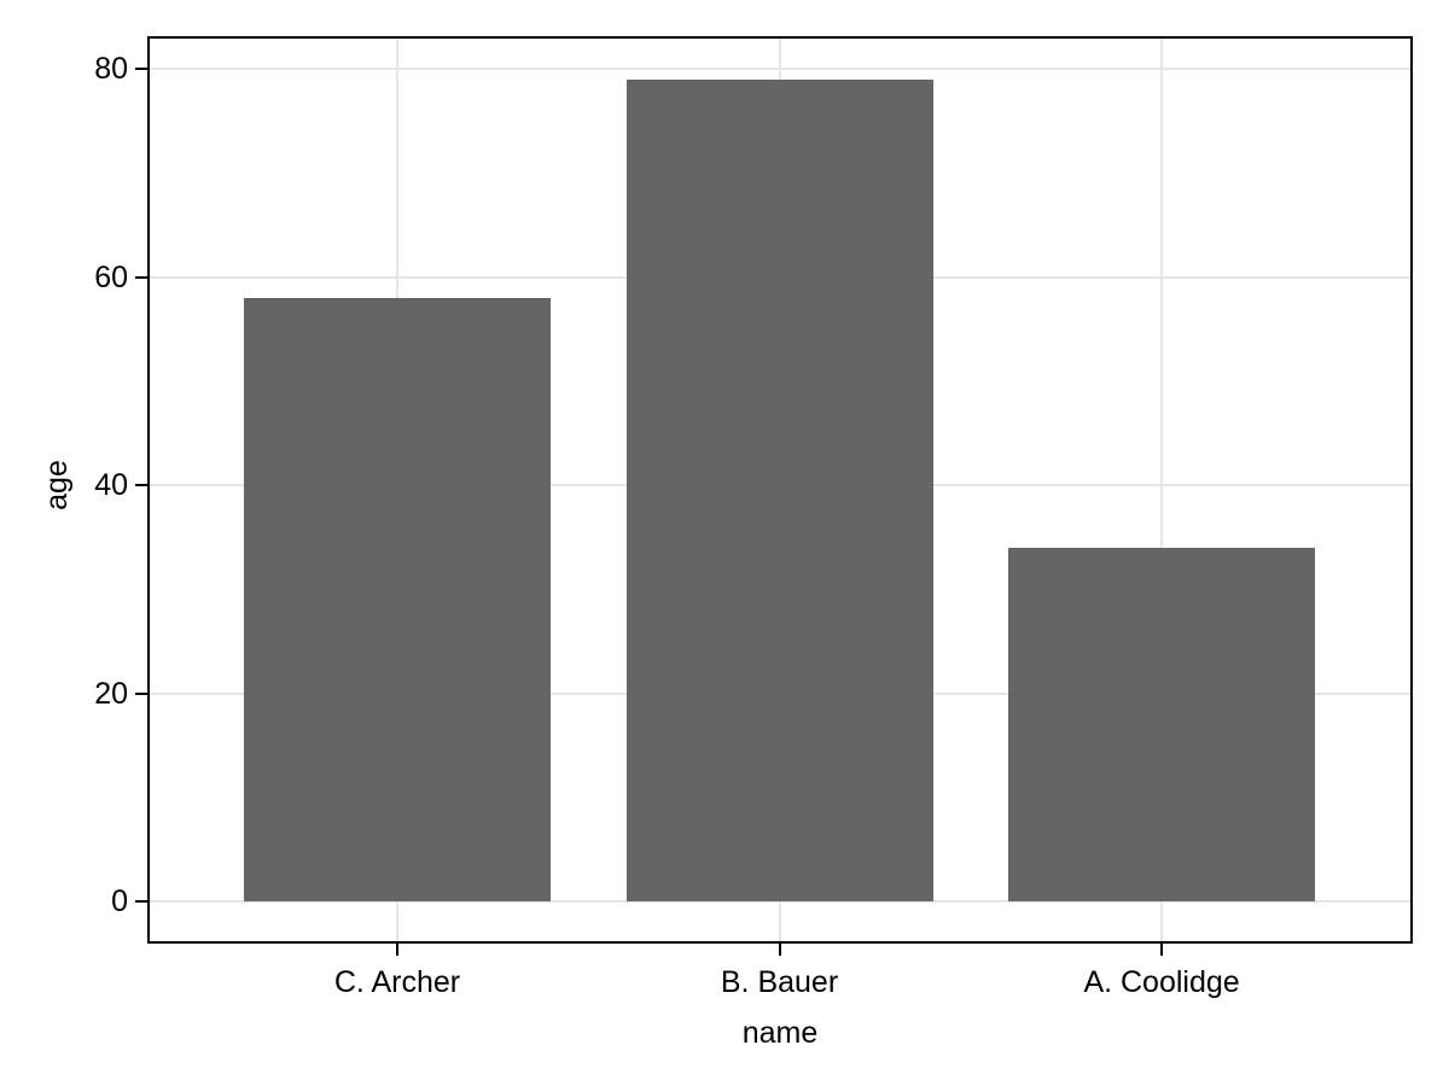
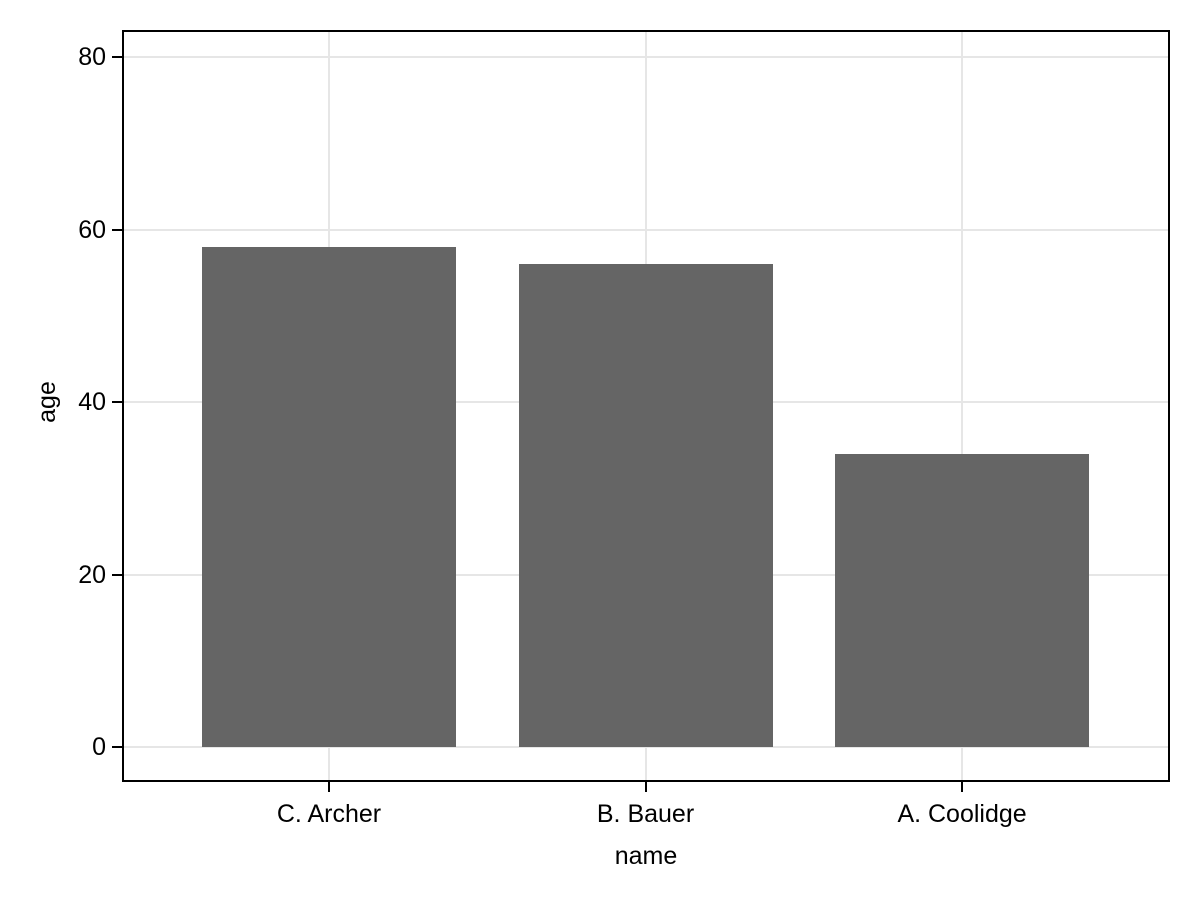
B. Bauer: 79 -> 56
